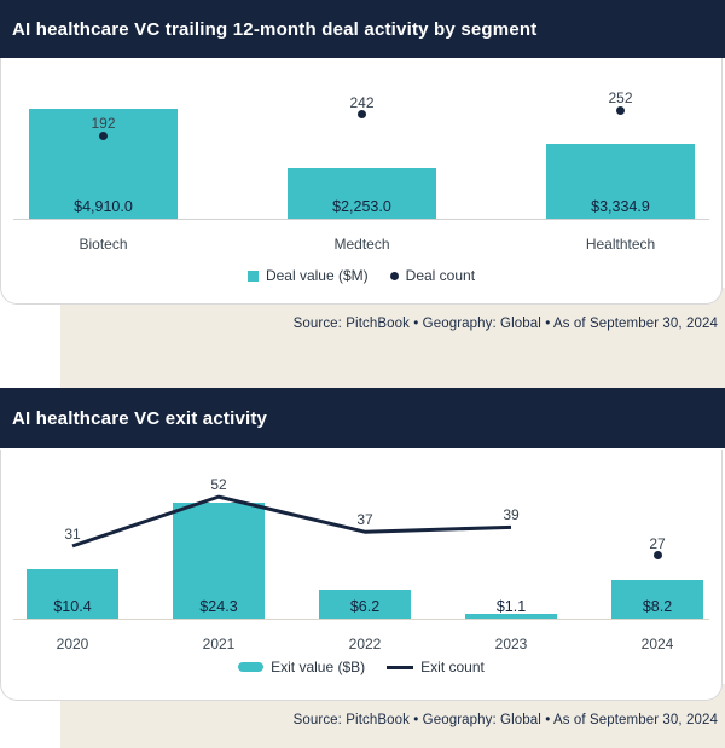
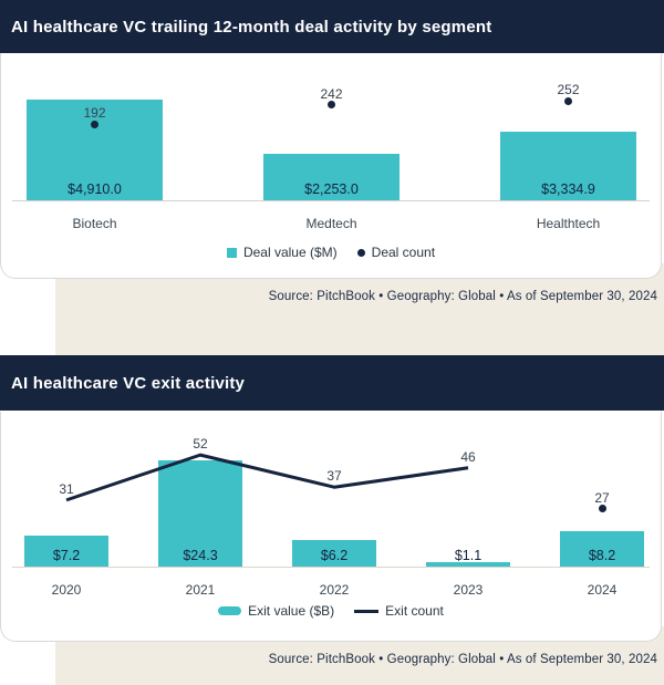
AI healthcare VC exit activity/Exit value ($B)/2020: $10.4 -> $7.2
AI healthcare VC exit activity/Exit count/2023: 39 -> 46
